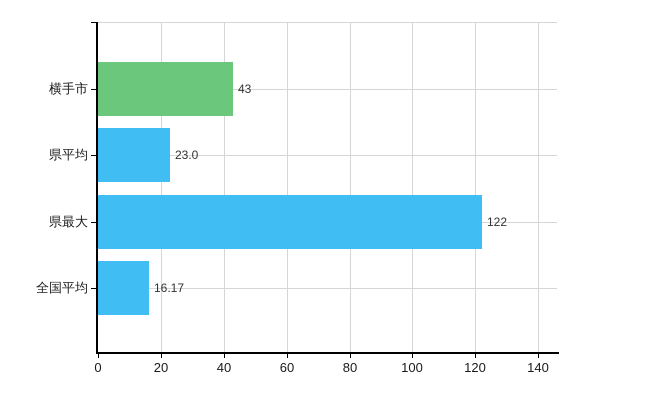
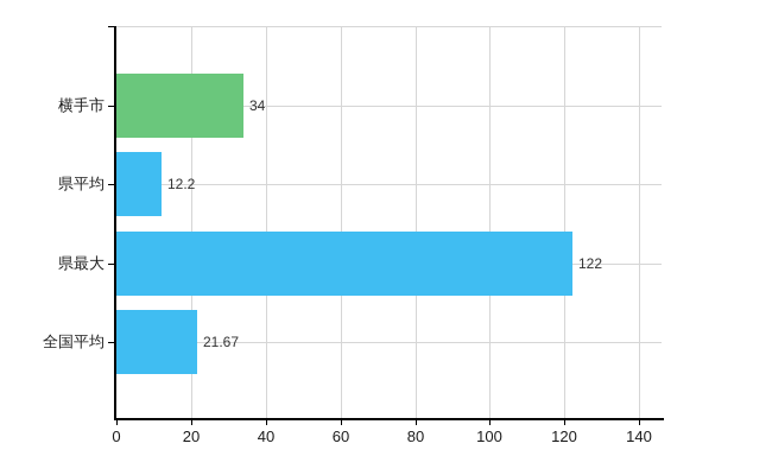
横手市: 43 -> 34
県平均: 23.0 -> 12.2
全国平均: 16.17 -> 21.67
